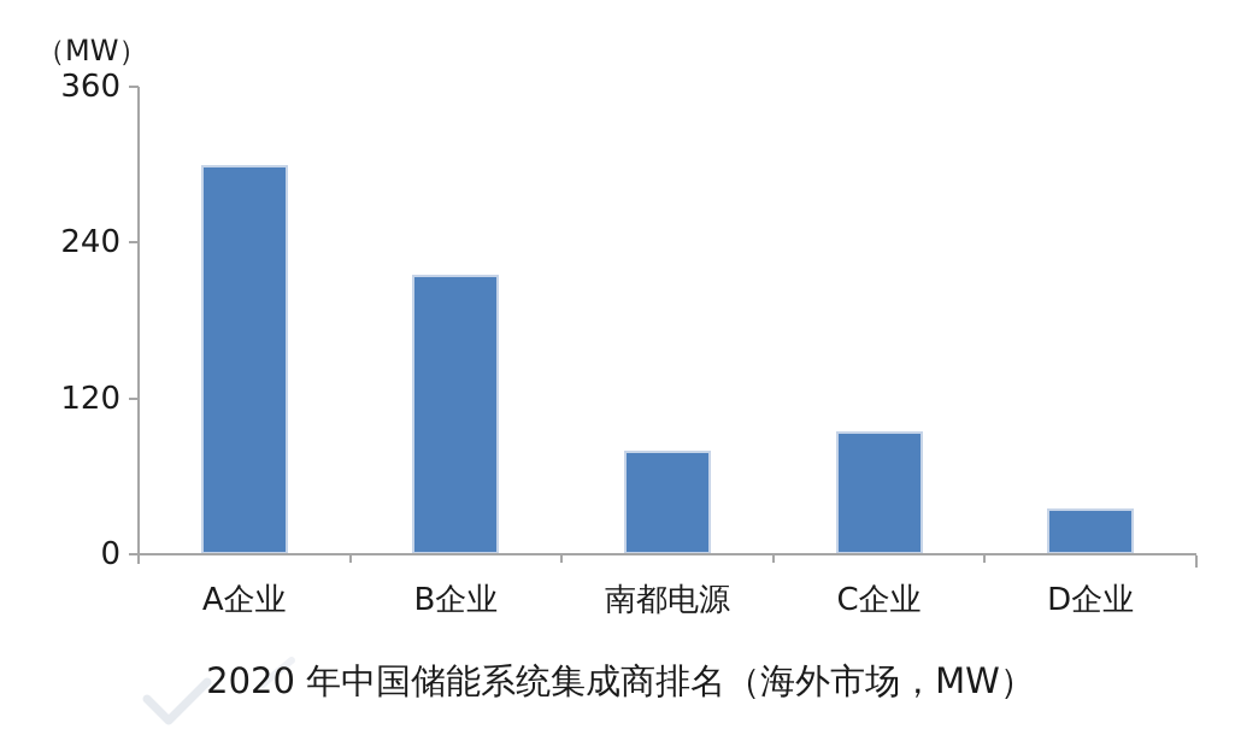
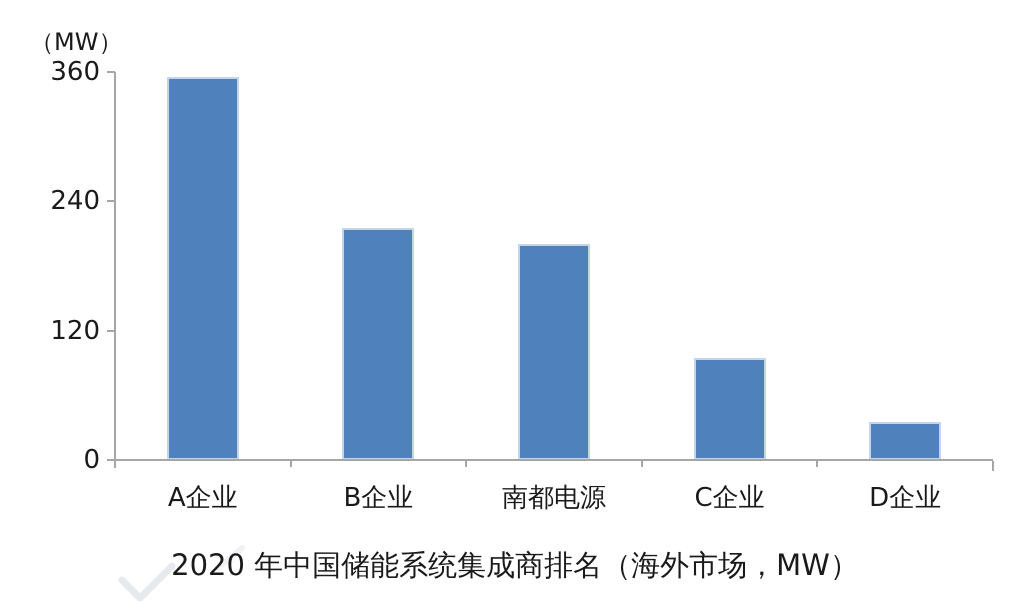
A企业: 300 -> 355
南都电源: 80 -> 200
